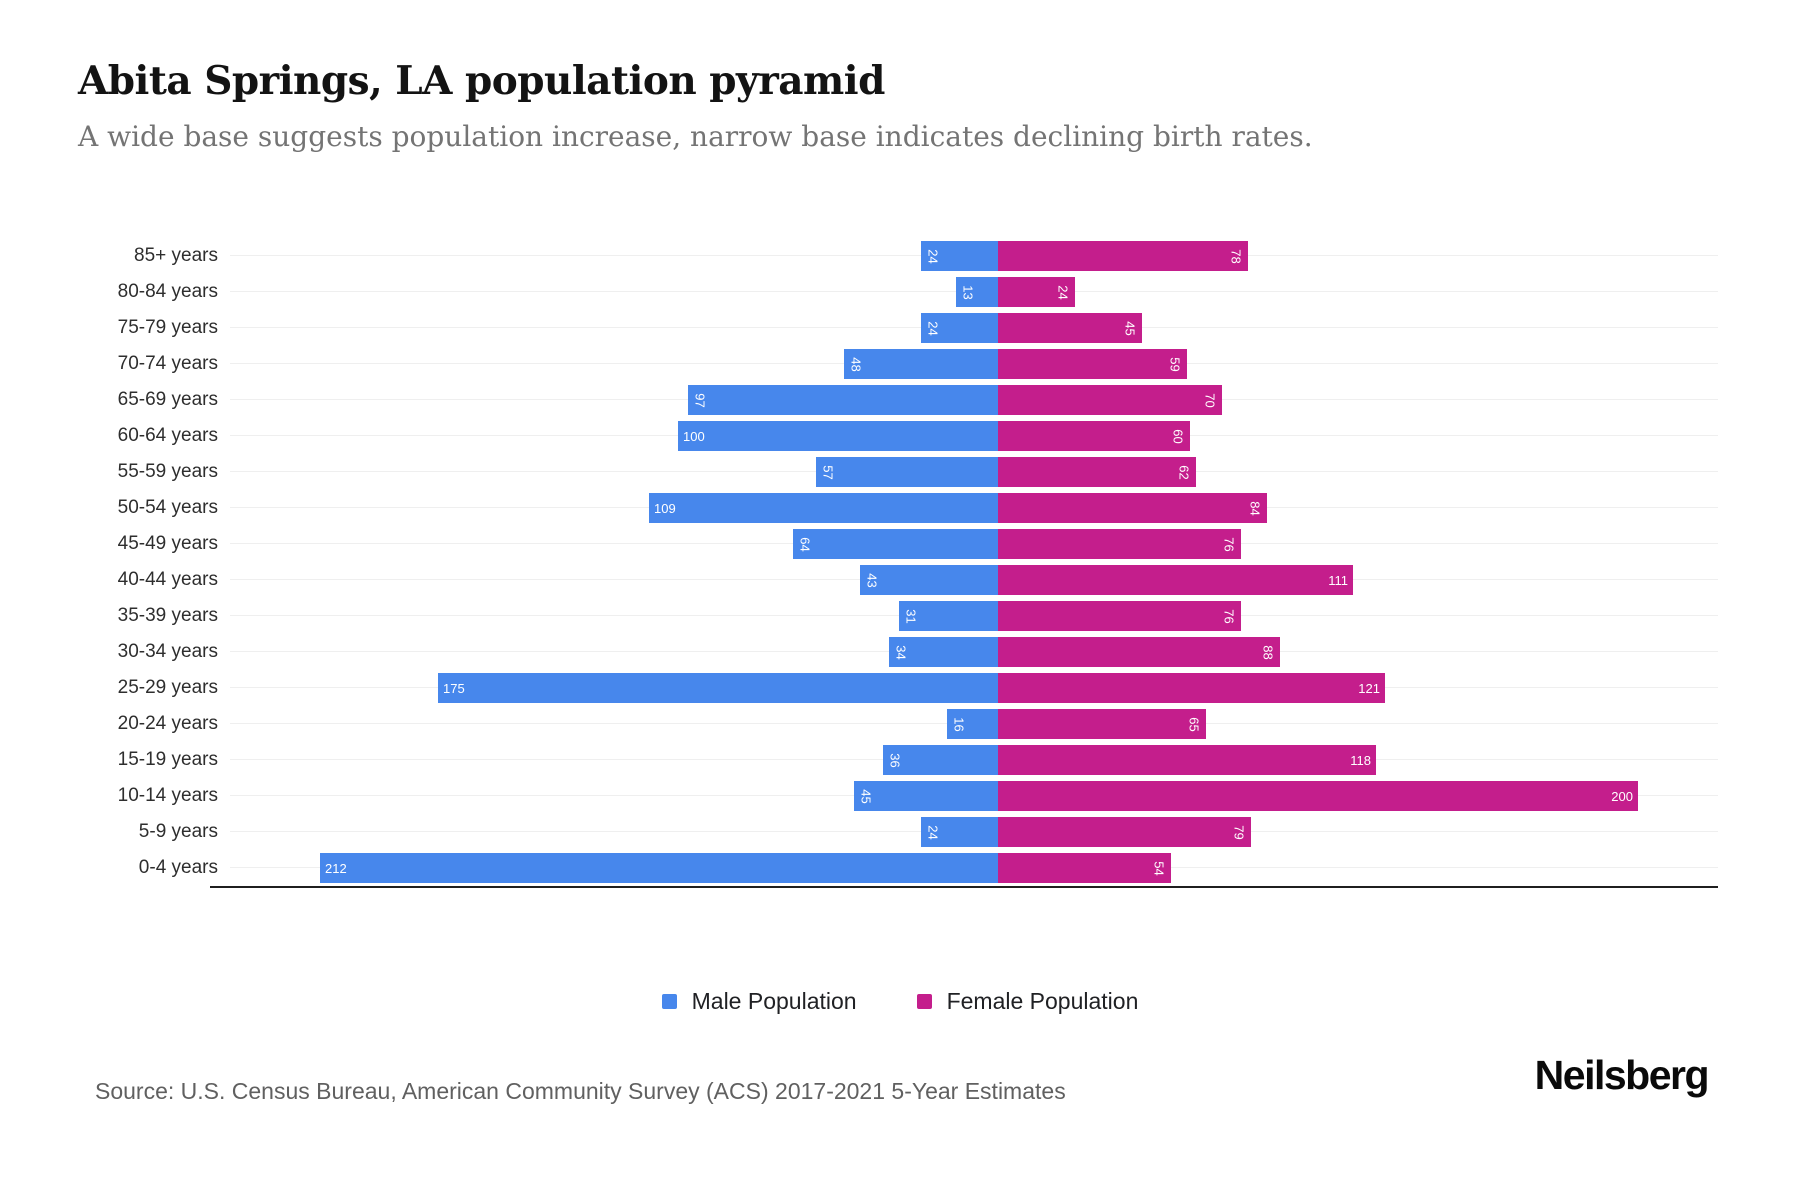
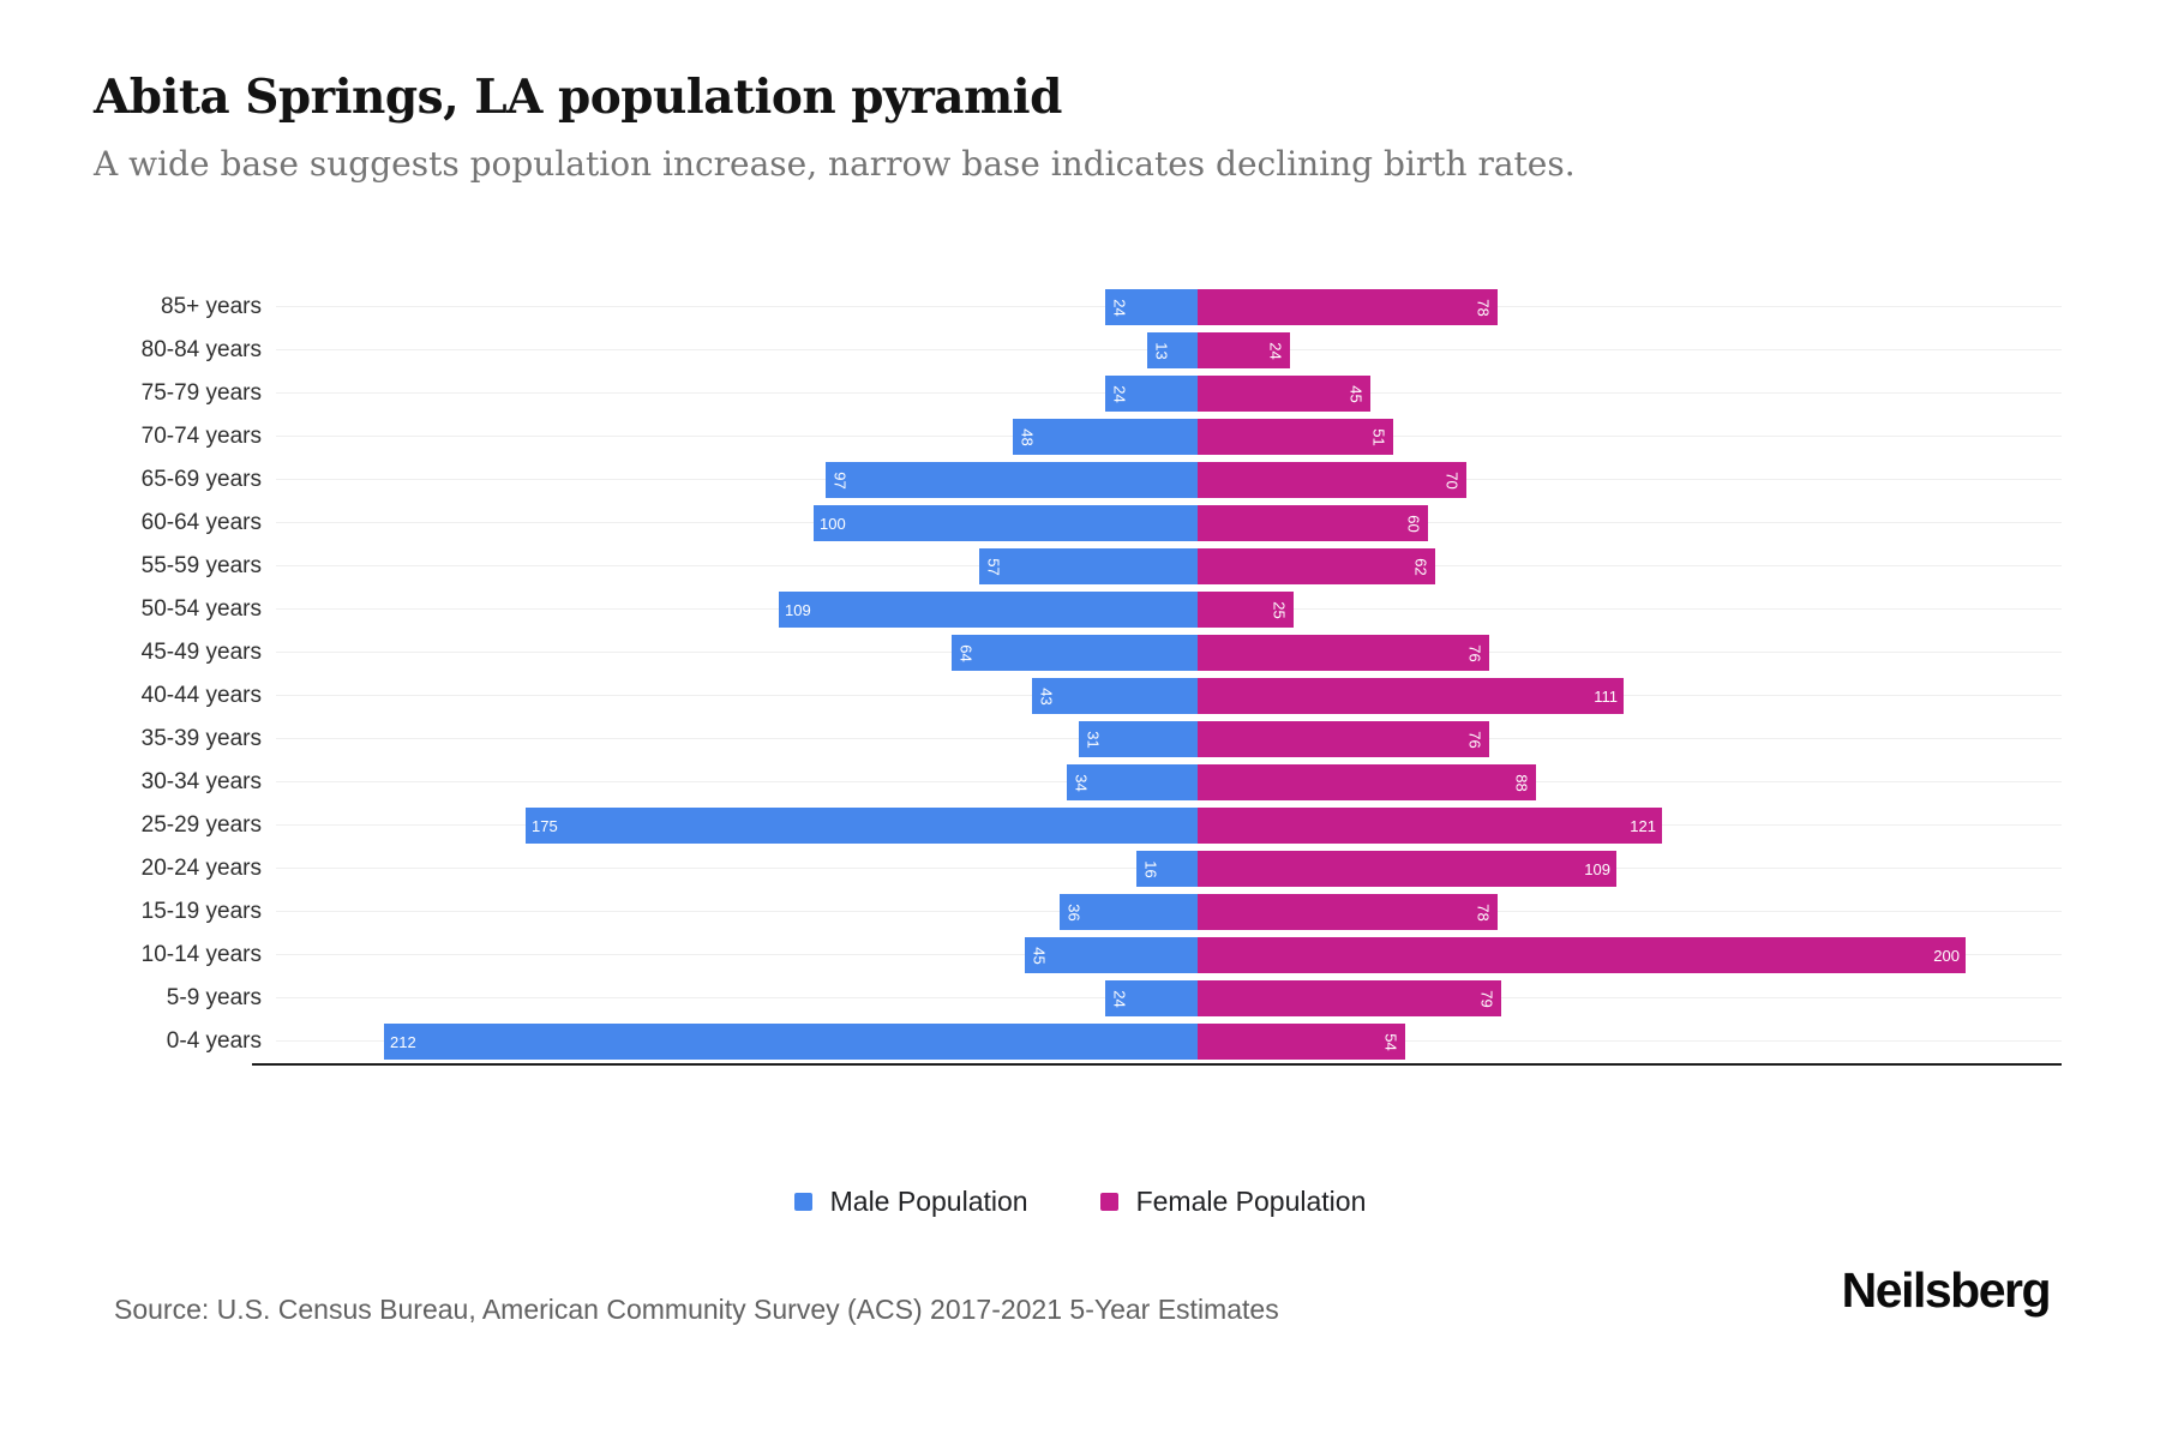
Female Population/70-74 years: 59 -> 51
Female Population/50-54 years: 84 -> 25
Female Population/20-24 years: 65 -> 109
Female Population/15-19 years: 118 -> 78
